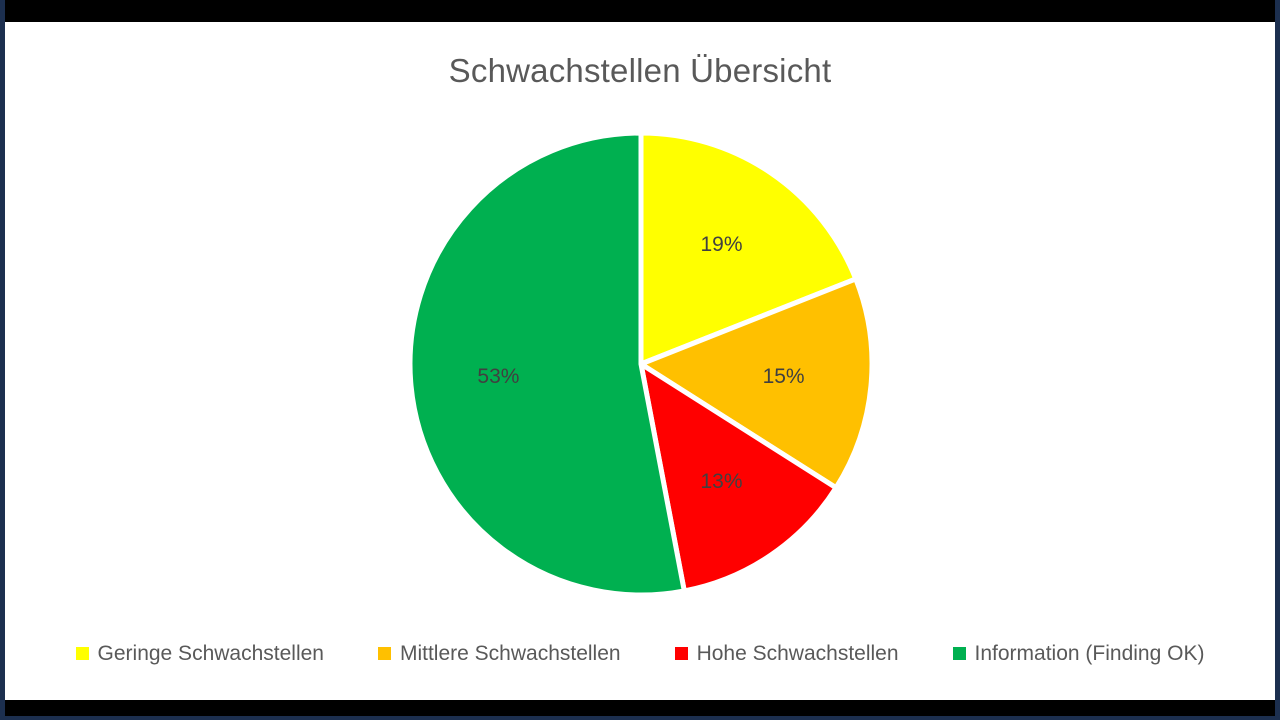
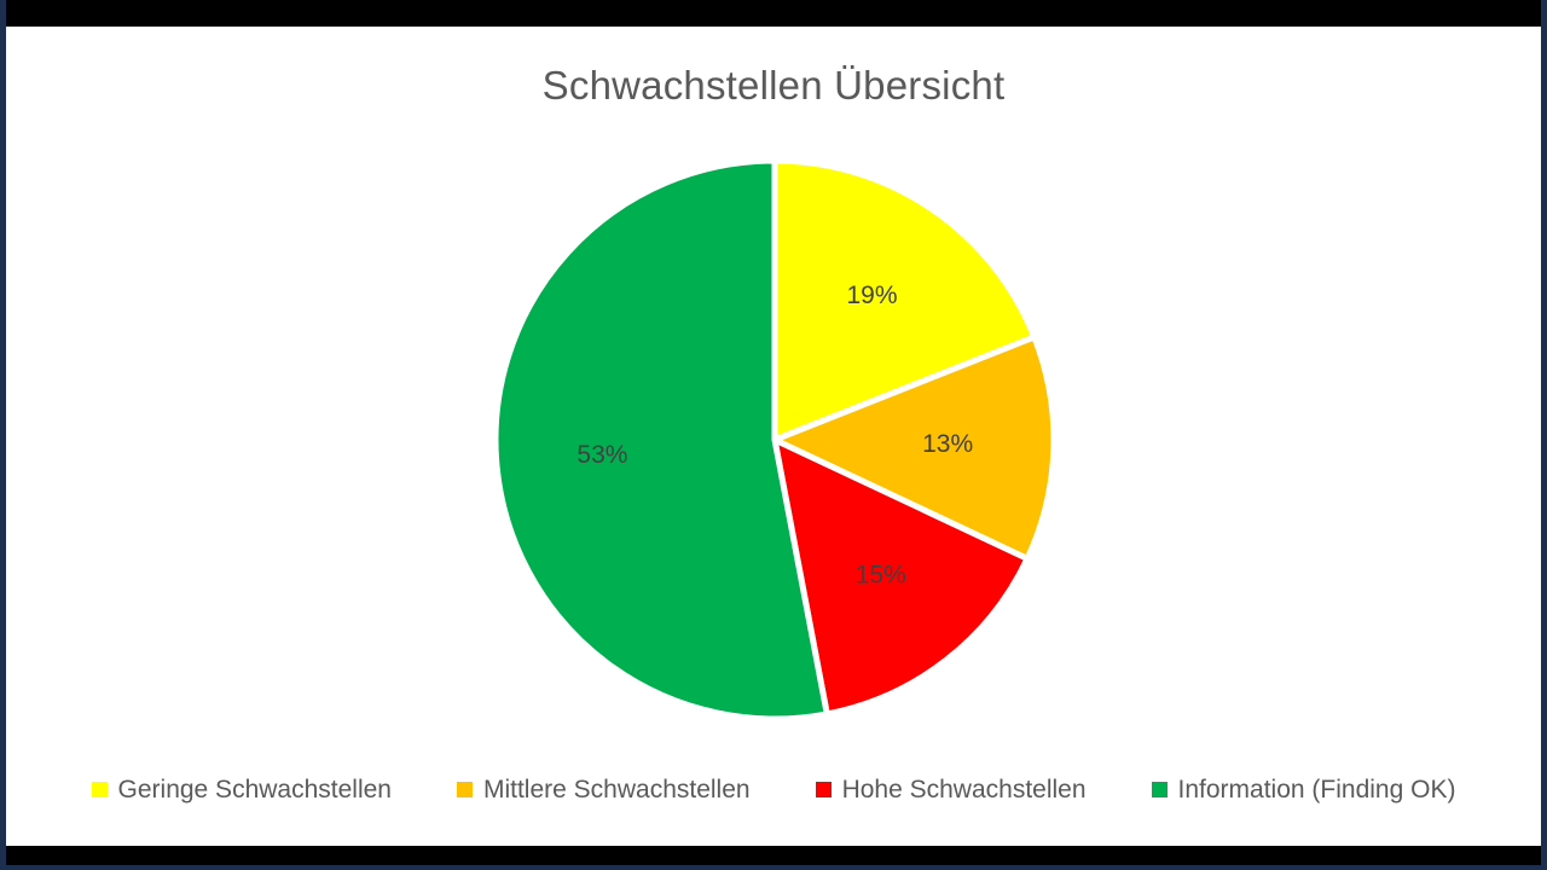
Mittlere Schwachstellen: 15% -> 13%
Hohe Schwachstellen: 13% -> 15%
